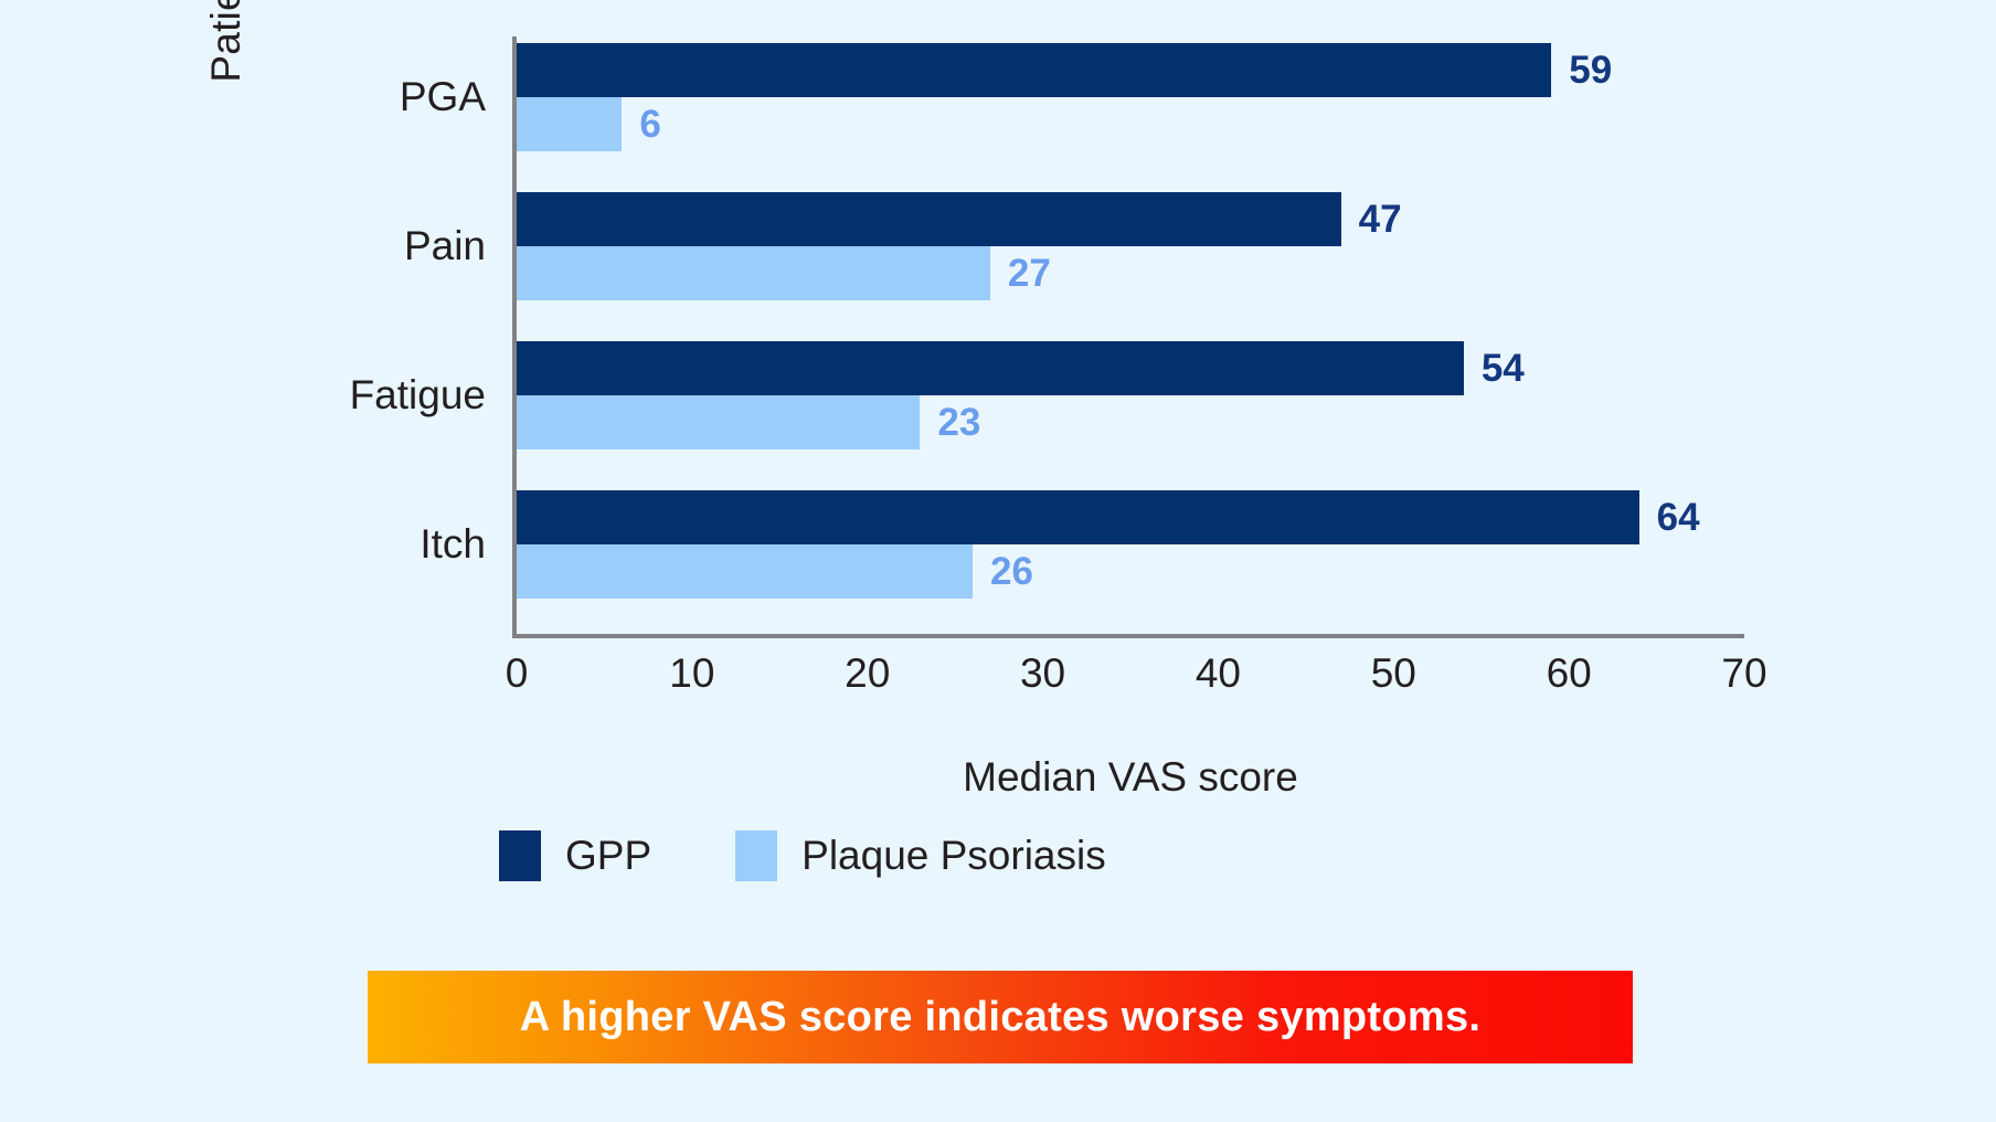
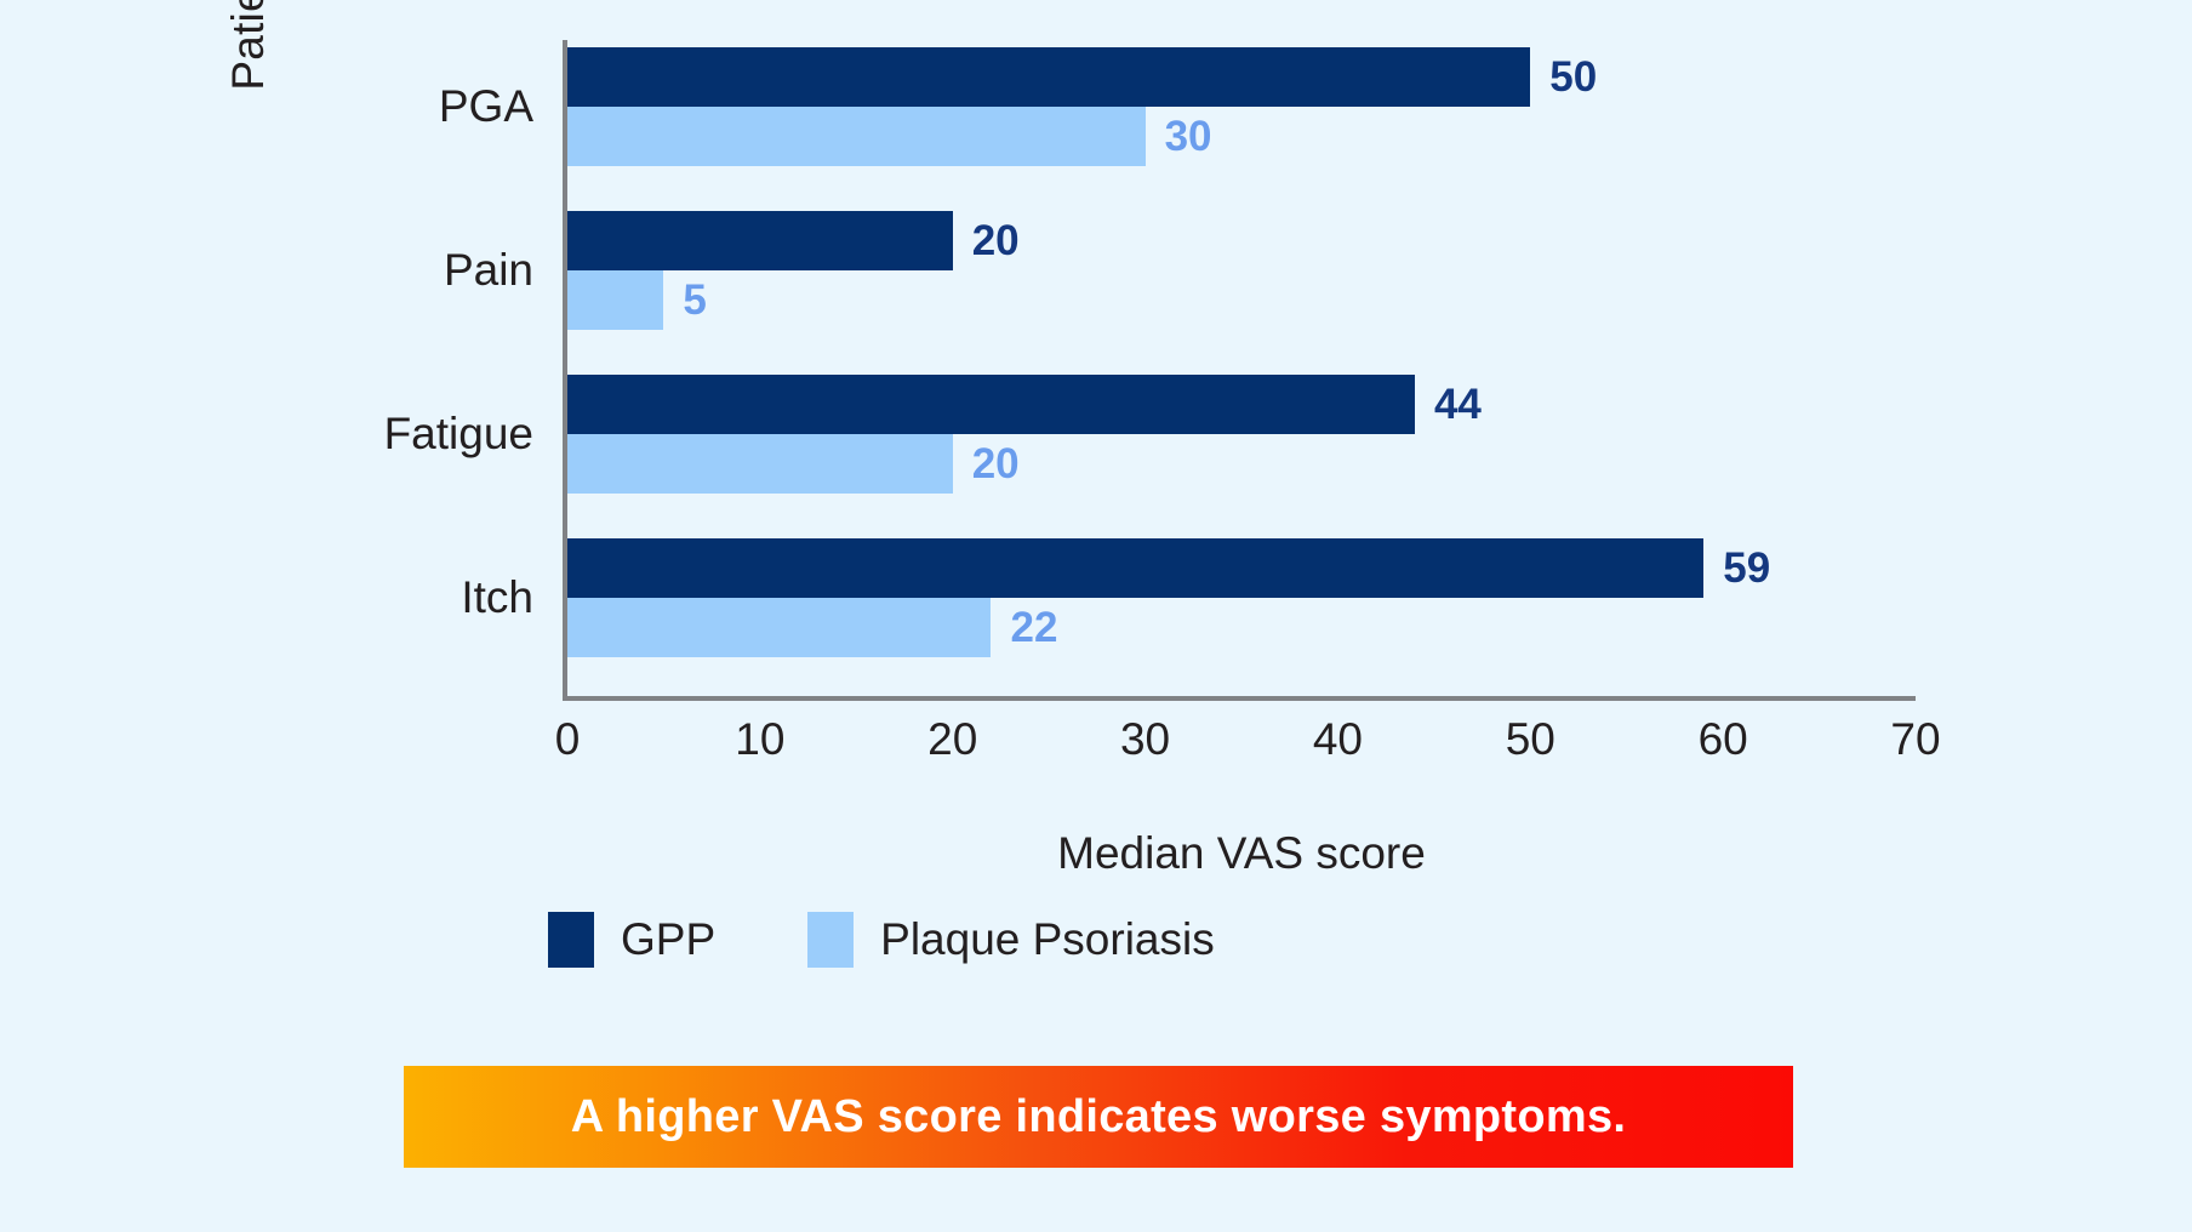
GPP/PGA: 59 -> 50
Plaque Psoriasis/PGA: 6 -> 30
GPP/Pain: 47 -> 20
Plaque Psoriasis/Pain: 27 -> 5
GPP/Fatigue: 54 -> 44
Plaque Psoriasis/Fatigue: 23 -> 20
GPP/Itch: 64 -> 59
Plaque Psoriasis/Itch: 26 -> 22
